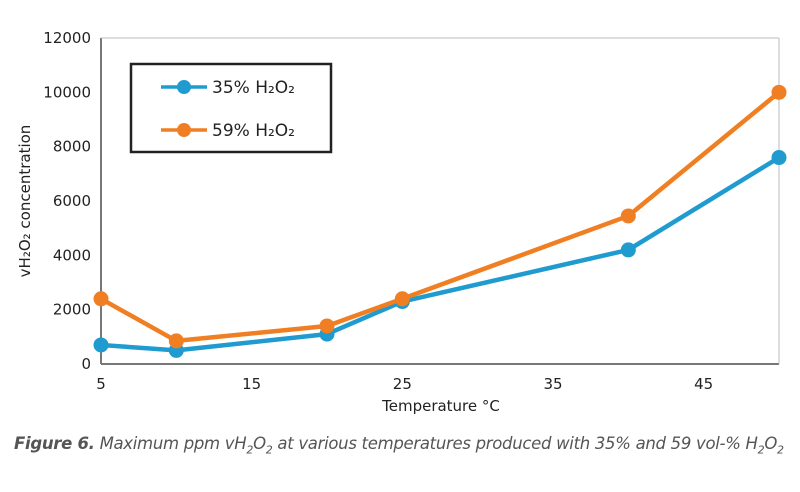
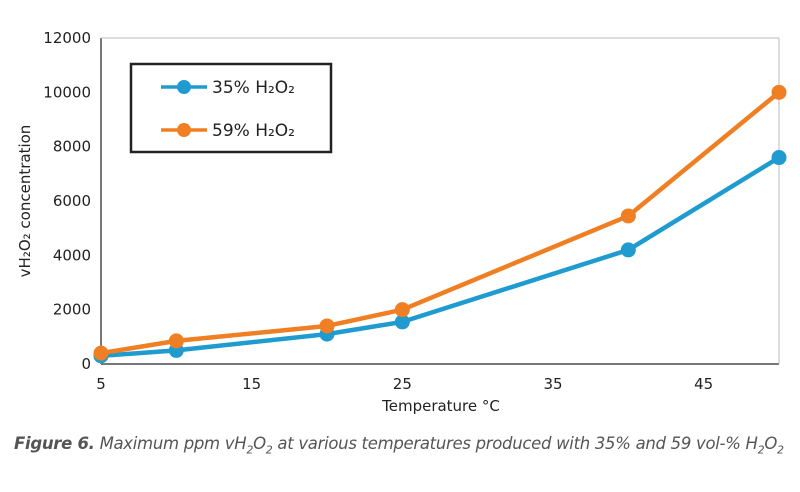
35% H₂O₂/5: 700 -> 300
59% H₂O₂/5: 2400 -> 400
35% H₂O₂/25: 2300 -> 1600
59% H₂O₂/25: 2400 -> 2000
